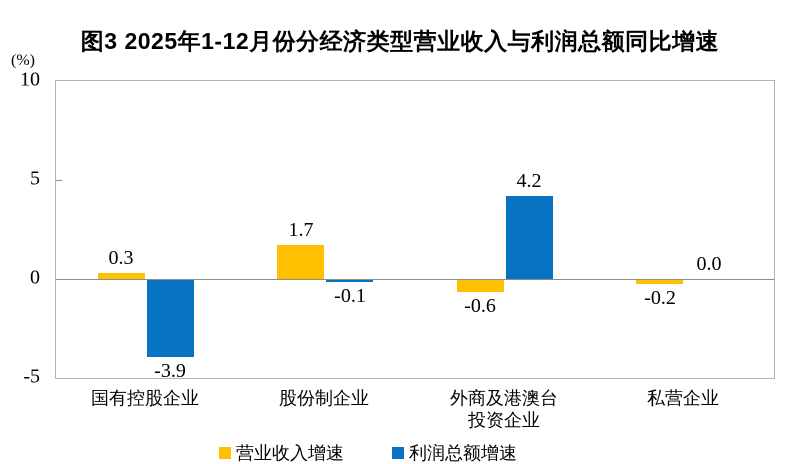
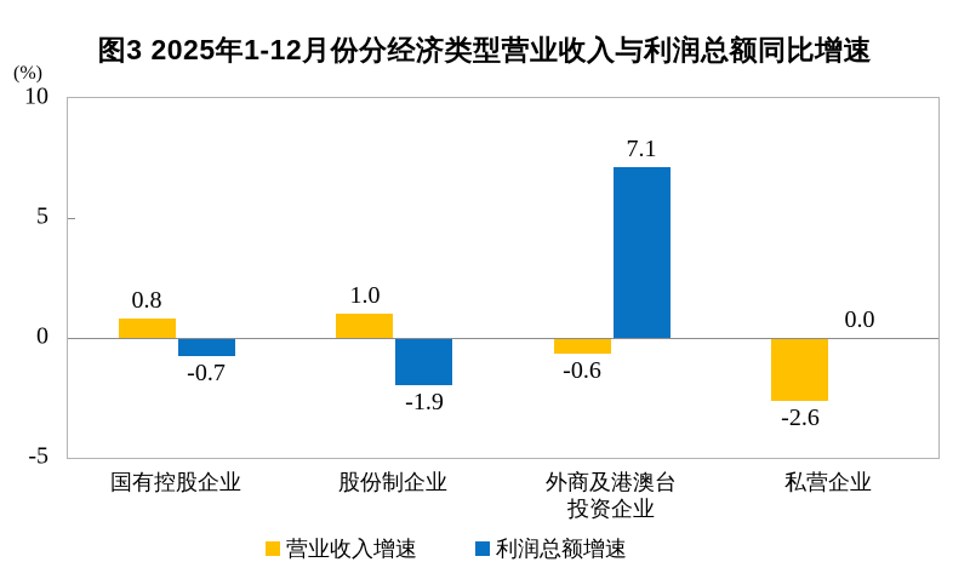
营业收入增速/国有控股企业: 0.3 -> 0.8
利润总额增速/国有控股企业: -3.9 -> -0.7
营业收入增速/股份制企业: 1.7 -> 1.0
利润总额增速/股份制企业: -0.1 -> -1.9
利润总额增速/外商及港澳台 投资企业: 4.2 -> 7.1
营业收入增速/私营企业: -0.2 -> -2.6
